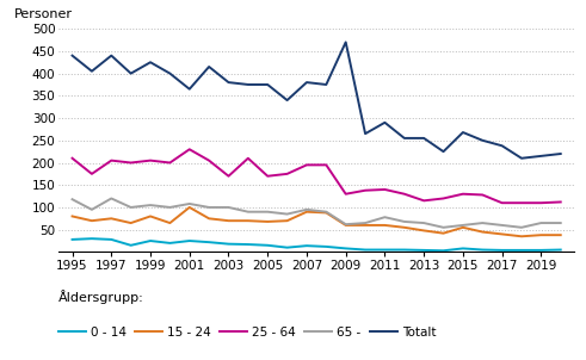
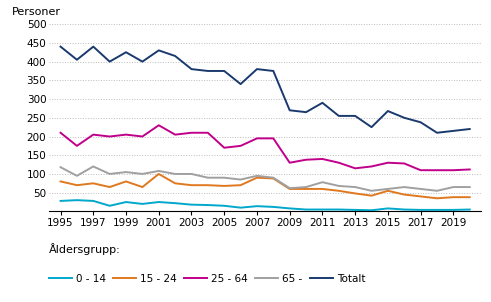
Totalt/2001: 365 -> 430
25 - 64/2003: 170 -> 210
Totalt/2009: 470 -> 270
